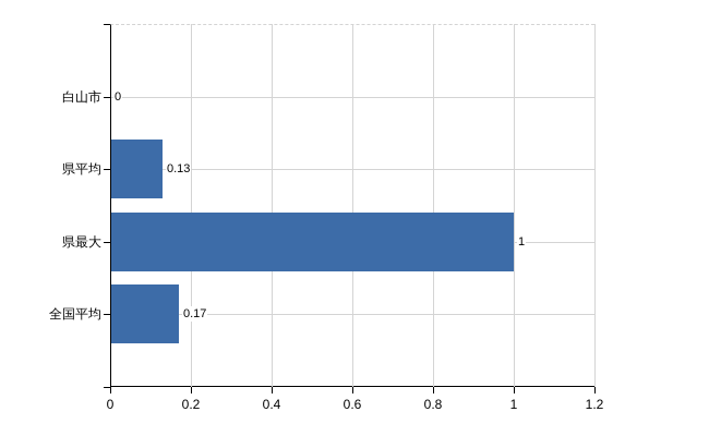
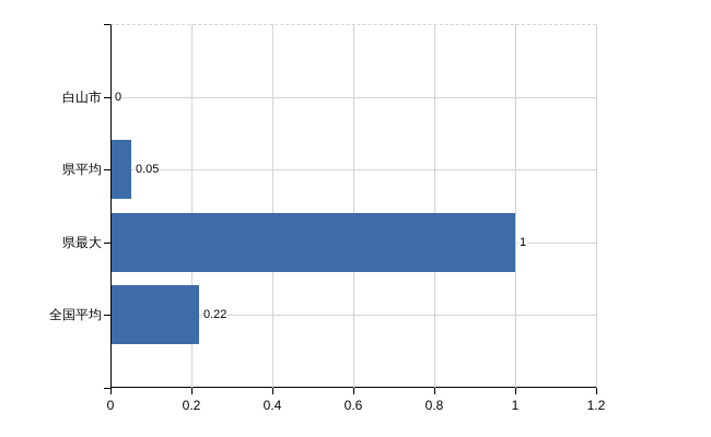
県平均: 0.13 -> 0.05
全国平均: 0.17 -> 0.22
